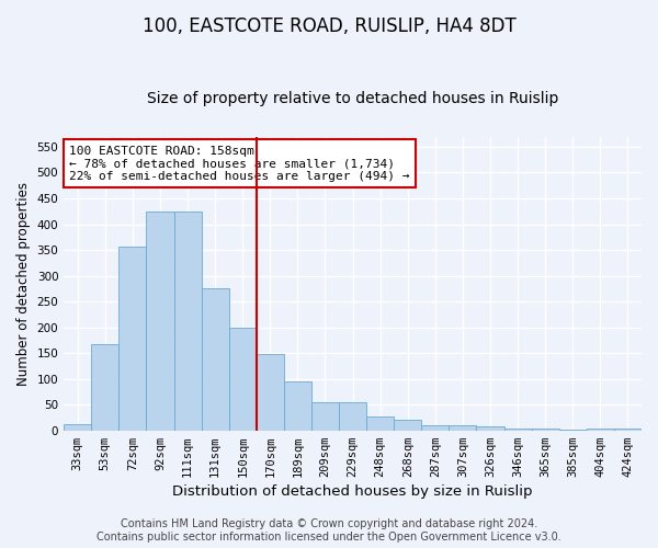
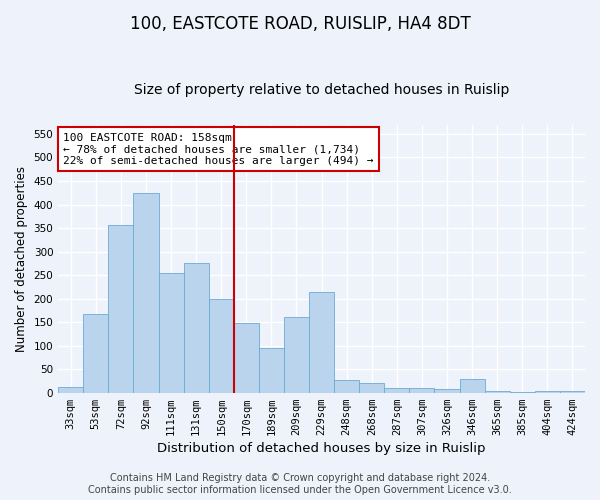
111sqm: 425 -> 255
209sqm: 55 -> 160
229sqm: 55 -> 215
346sqm: 4 -> 30
